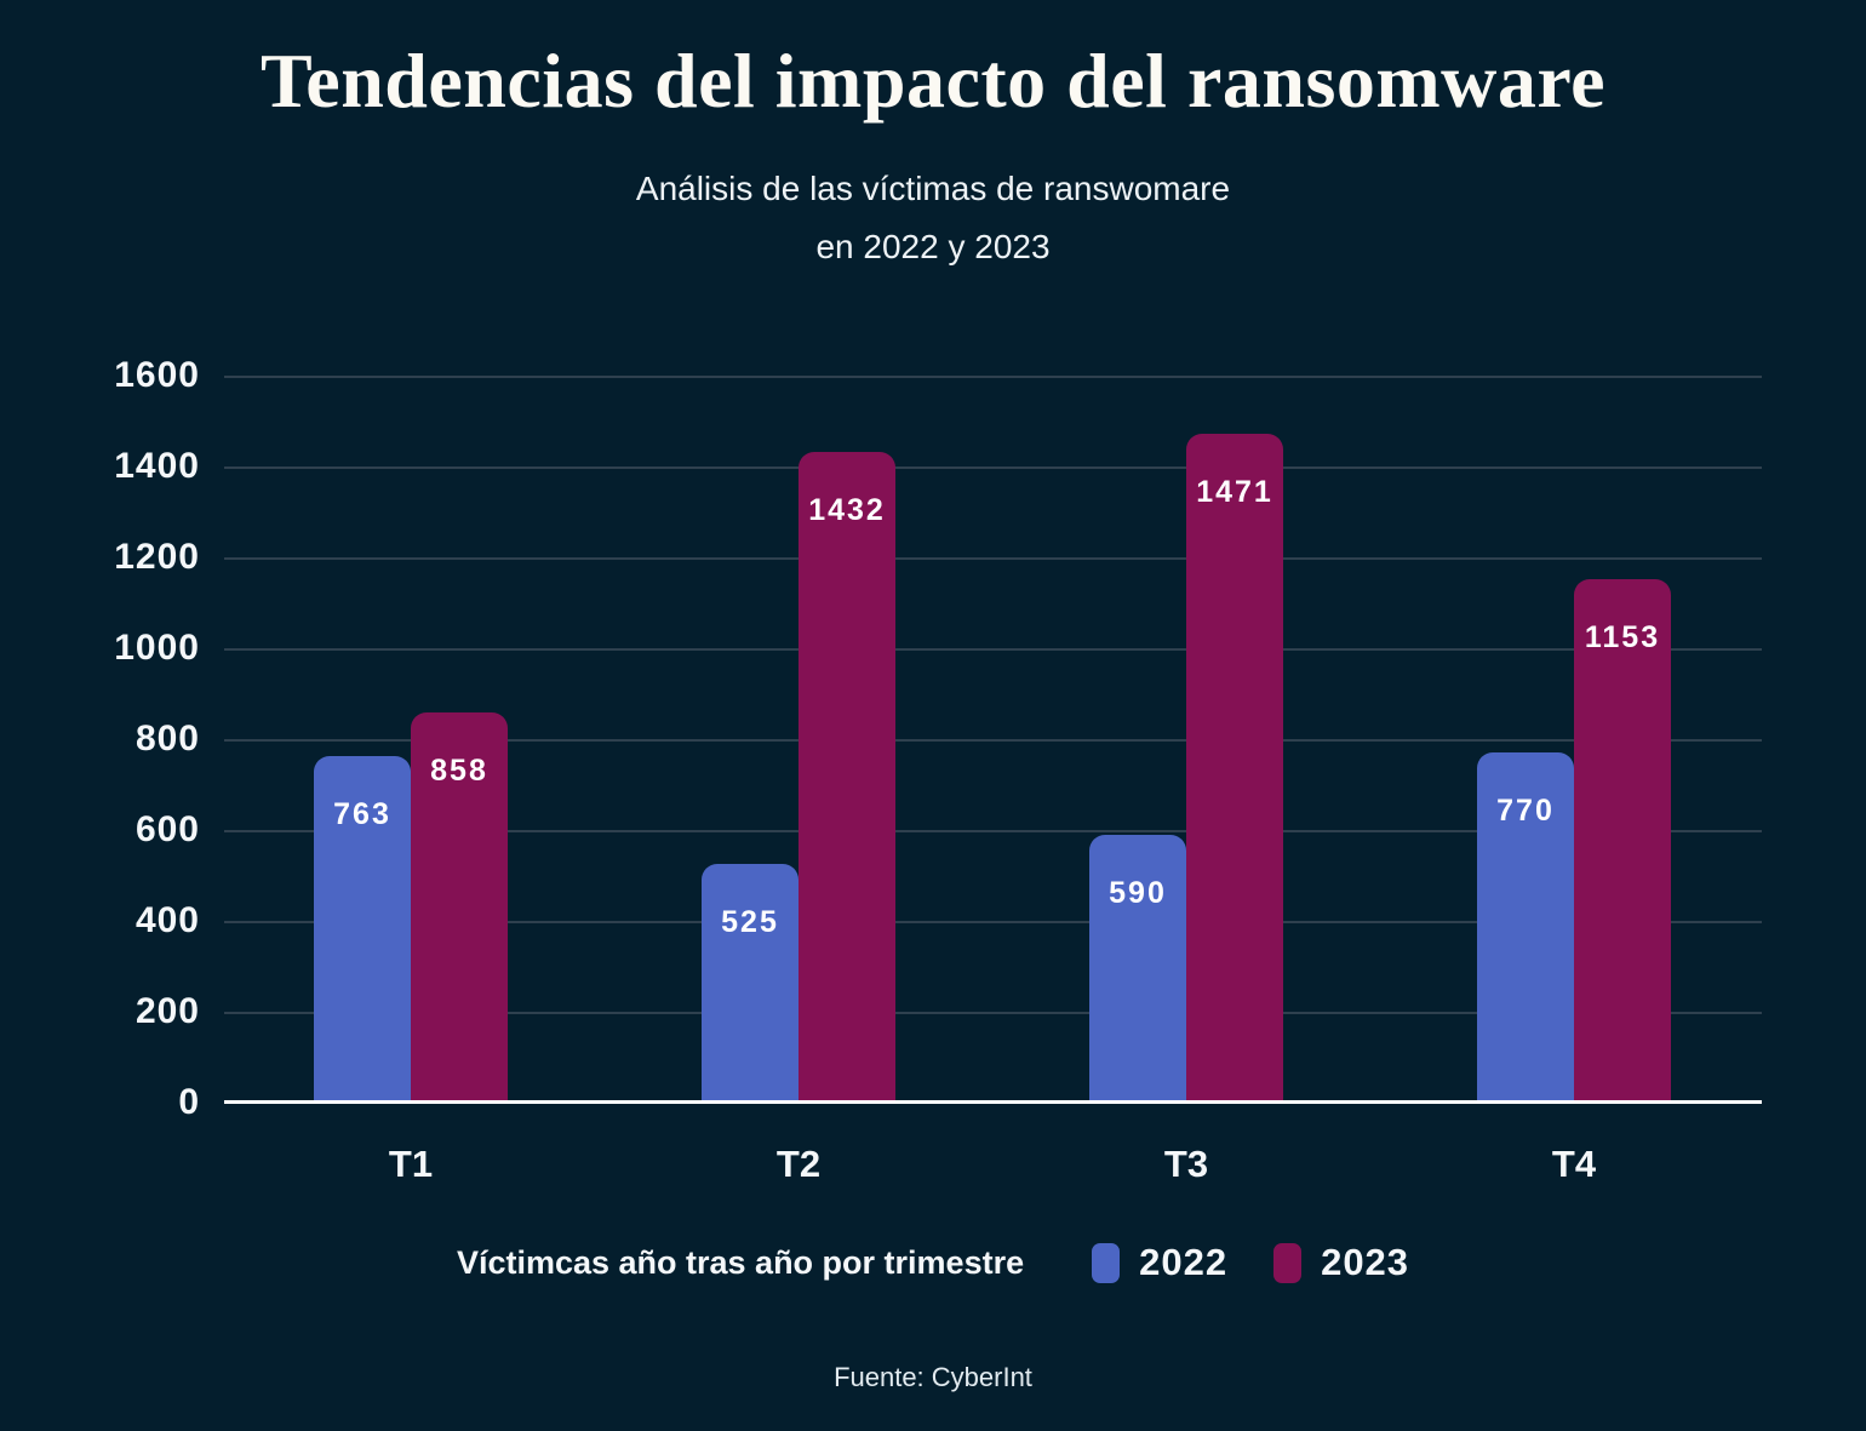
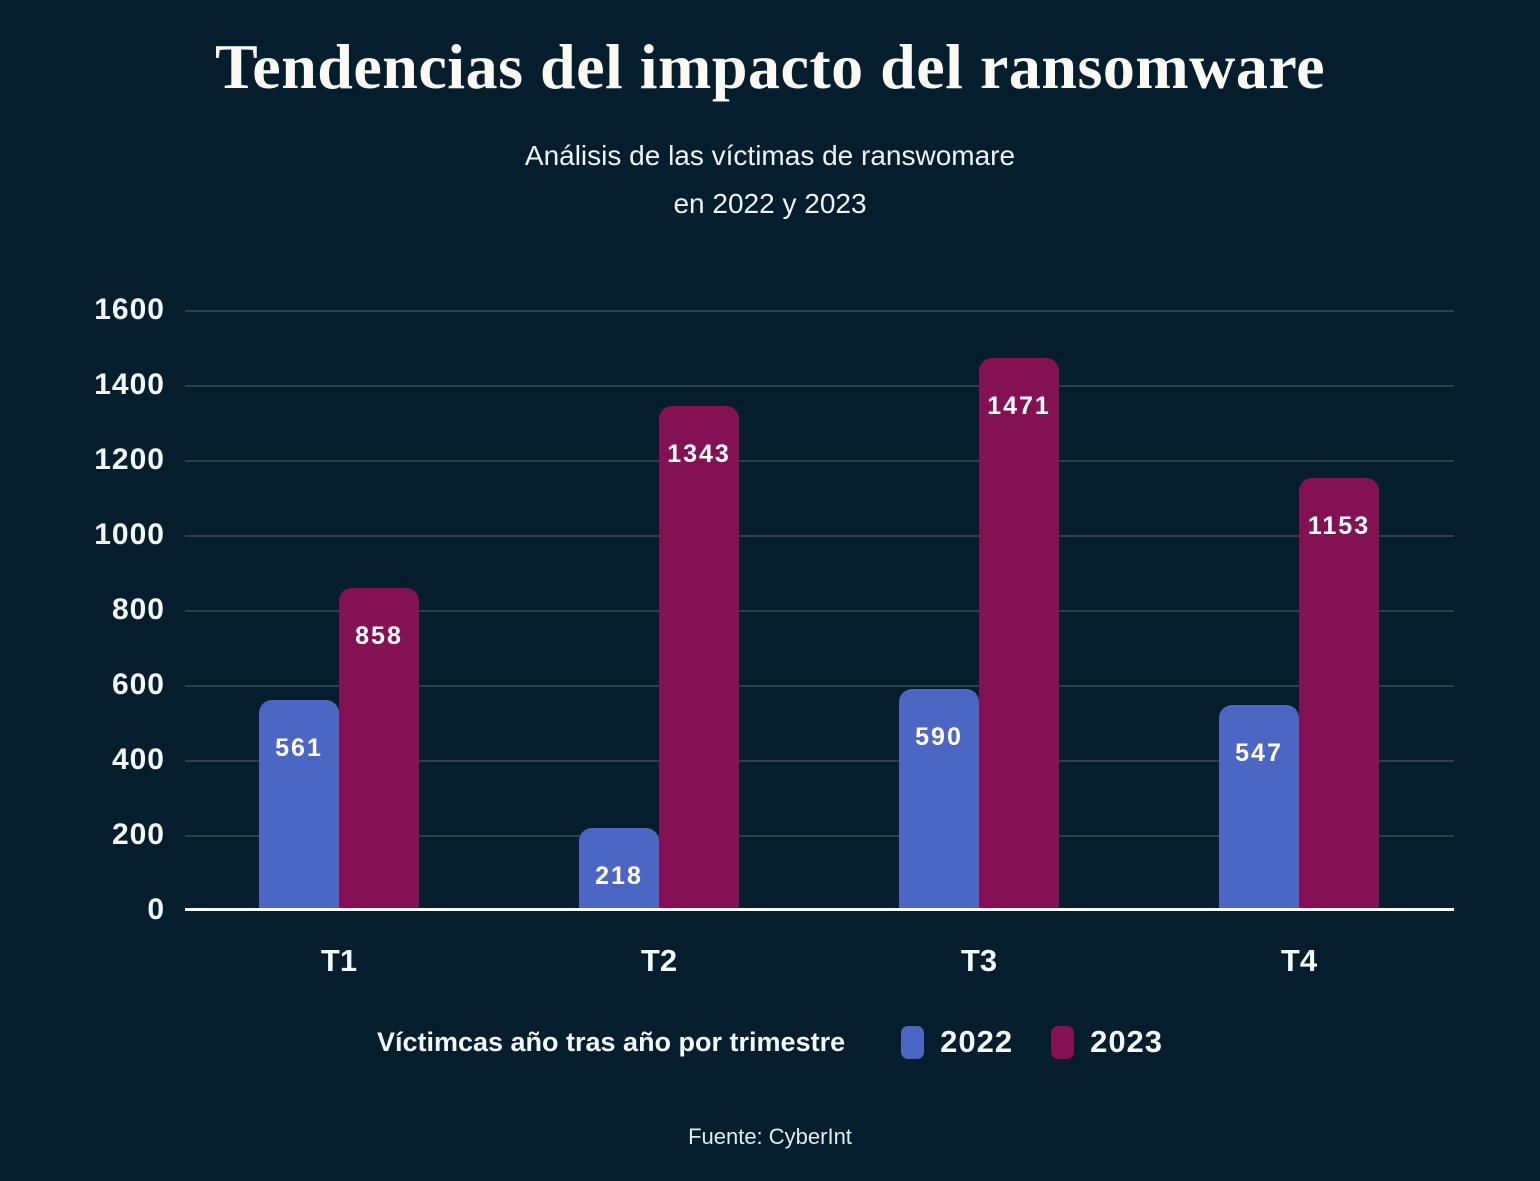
2022/T1: 763 -> 561
2022/T2: 525 -> 218
2023/T2: 1432 -> 1343
2022/T4: 770 -> 547
